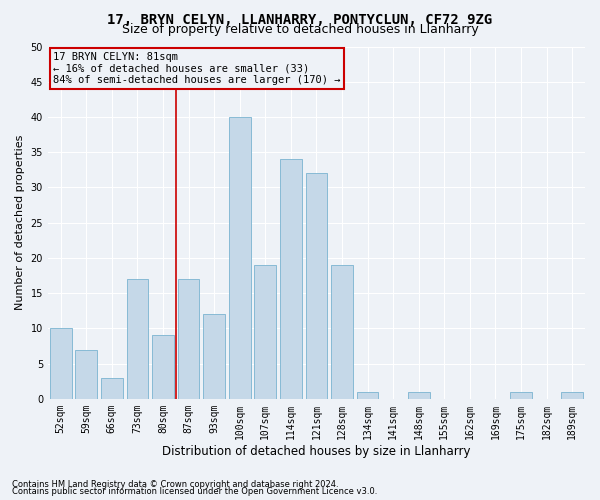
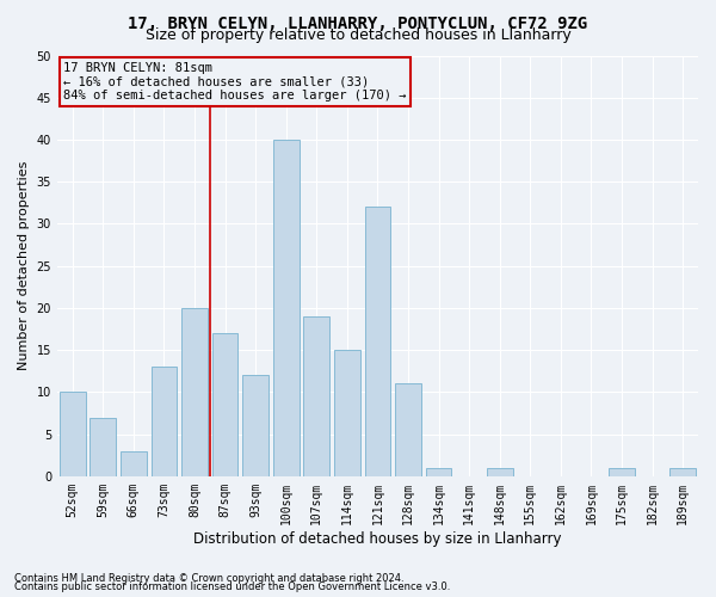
73sqm: 17 -> 13
80sqm: 9 -> 20
114sqm: 34 -> 15
128sqm: 19 -> 11
